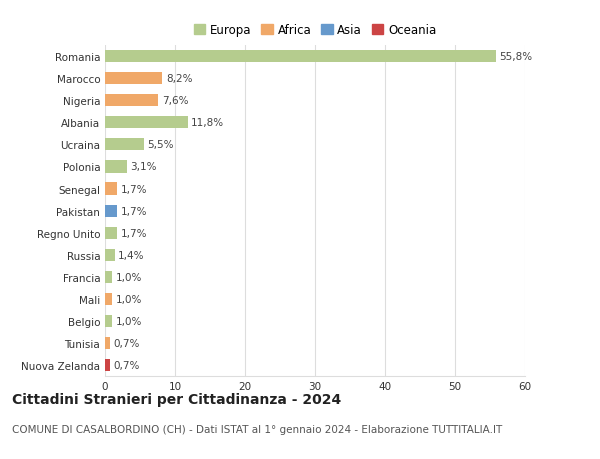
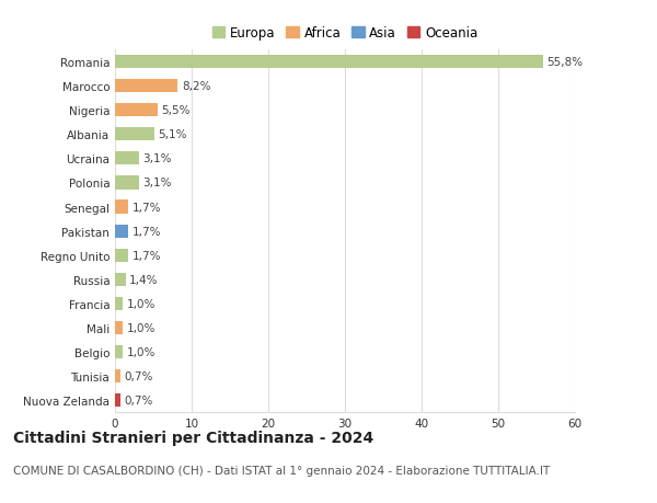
Nigeria: 7,6% -> 5,5%
Albania: 11,8% -> 5,1%
Ucraina: 5,5% -> 3,1%
